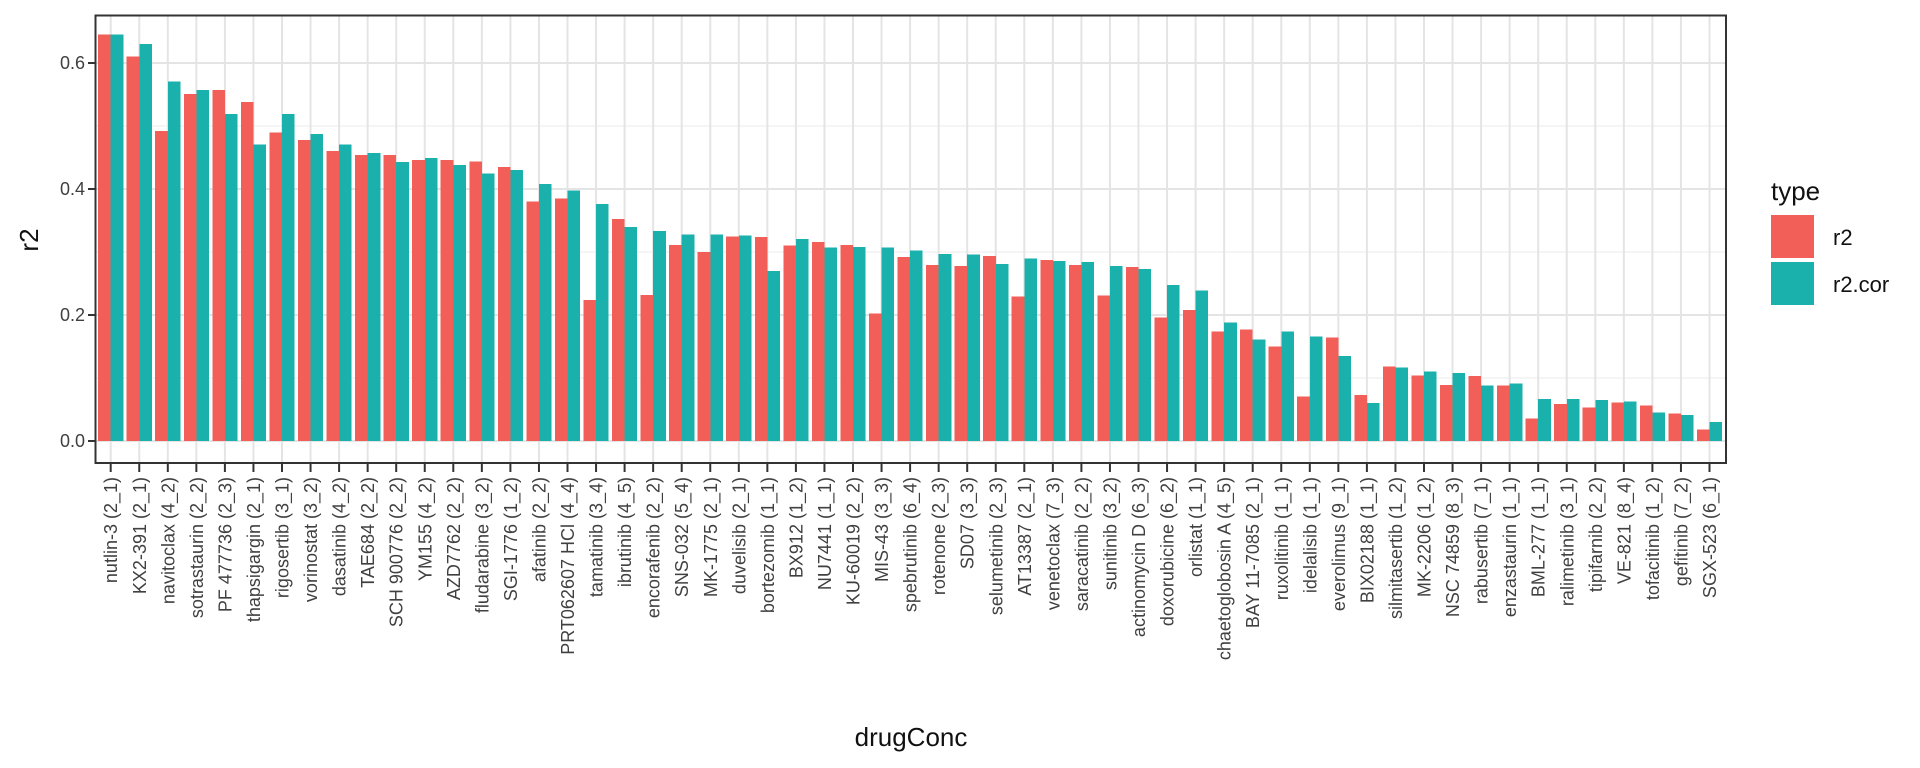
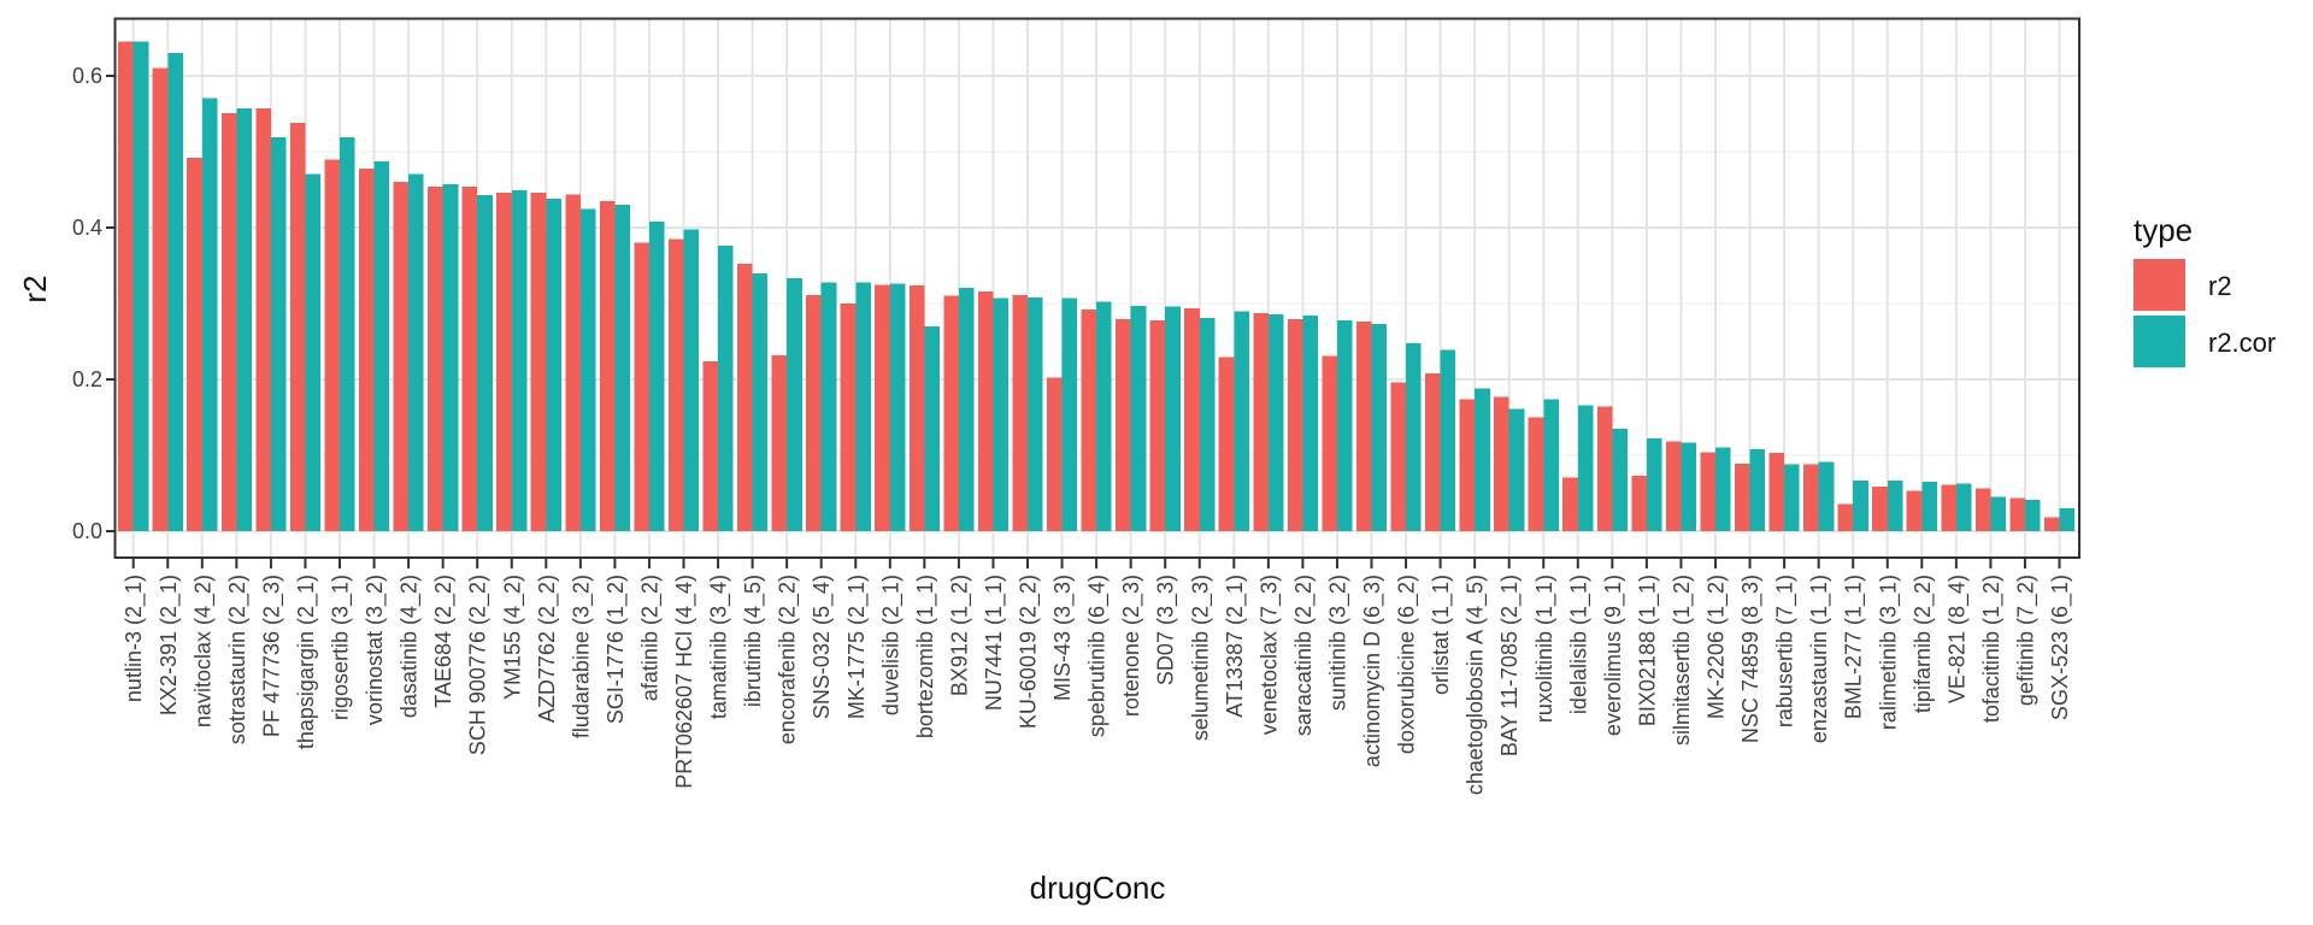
r2.cor/BIX02188 (1_1): 0.06 -> 0.12
